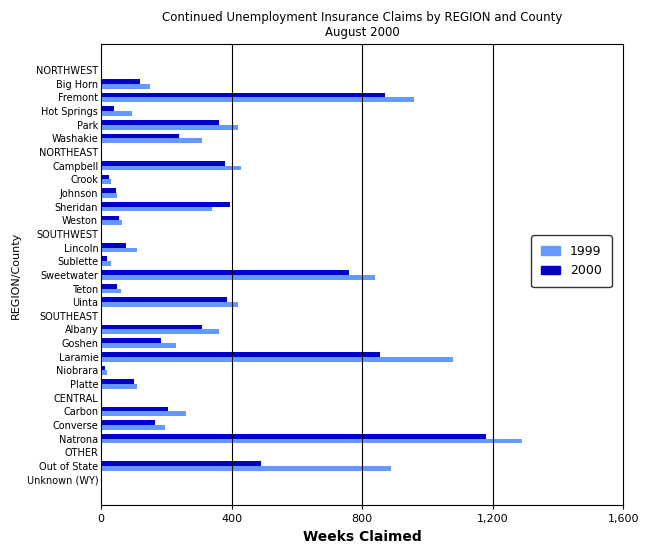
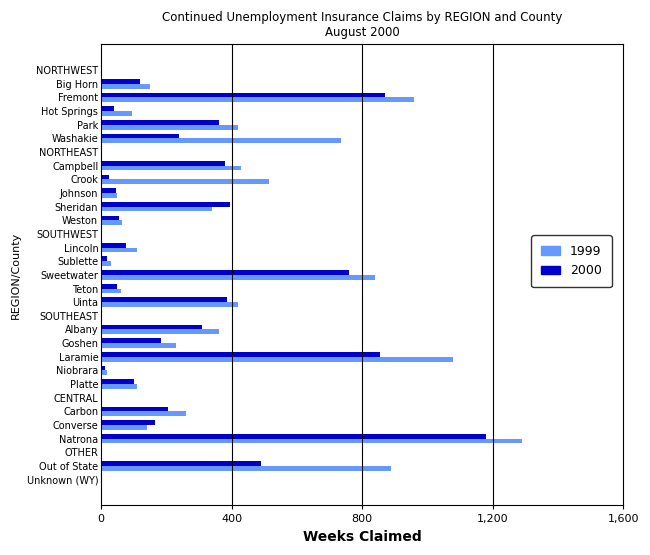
1999/Washakie: 310 -> 735
1999/Crook: 30 -> 515
1999/Converse: 195 -> 140
